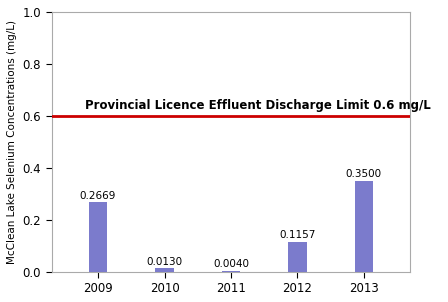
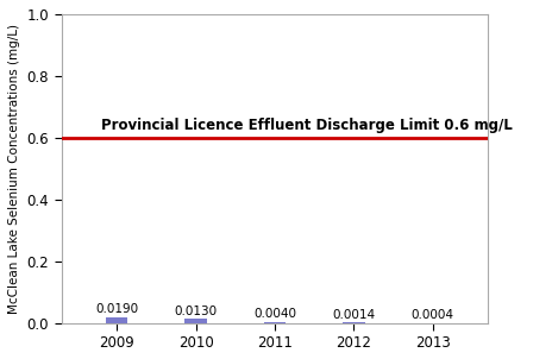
2009: 0.2669 -> 0.0190
2012: 0.1157 -> 0.0014
2013: 0.3500 -> 0.0004
